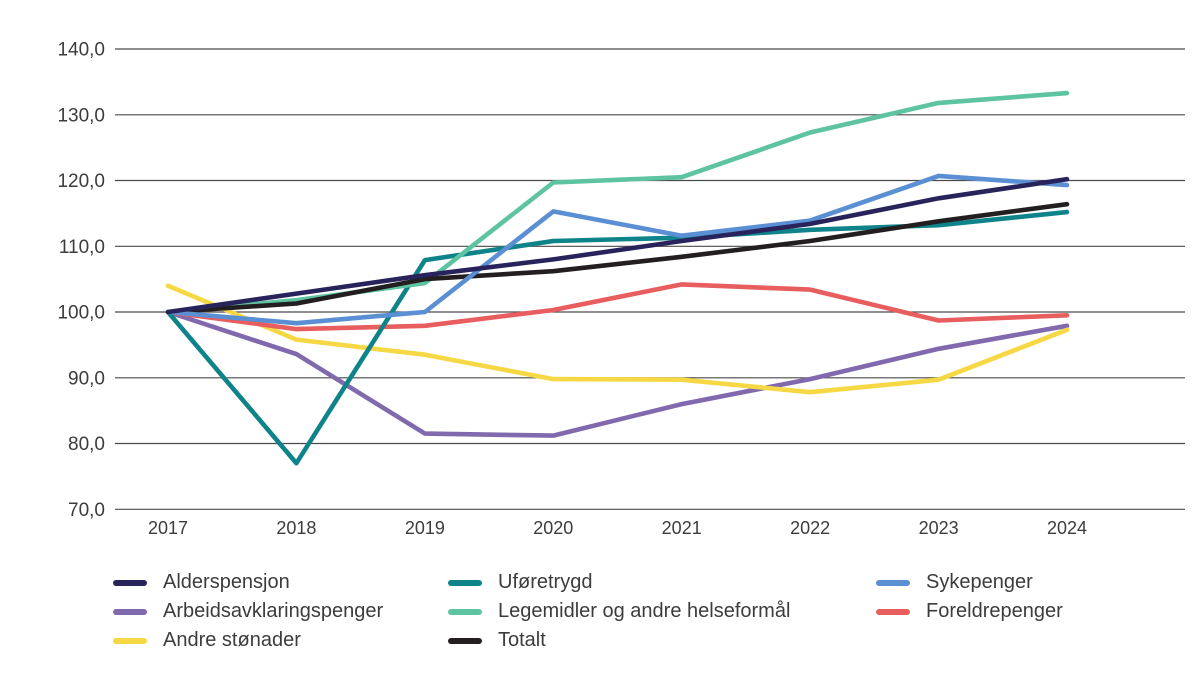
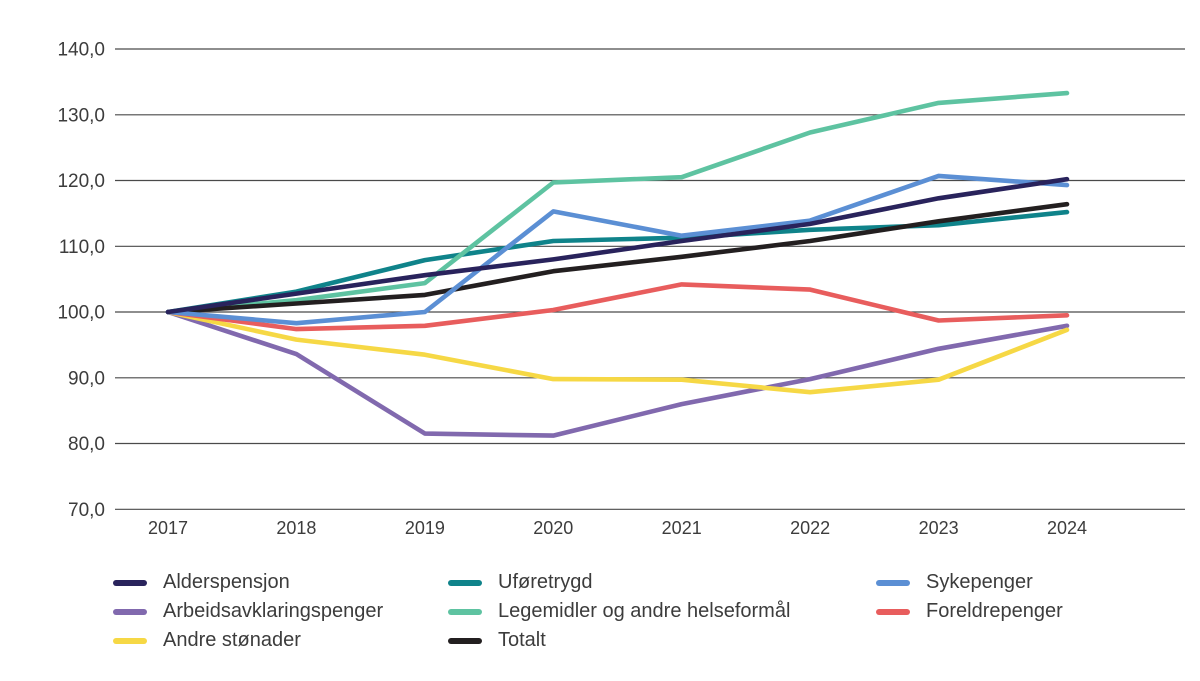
Andre stønader/2017: 104 -> 100
Uføretrygd/2018: 77 -> 103
Totalt/2019: 105 -> 103
